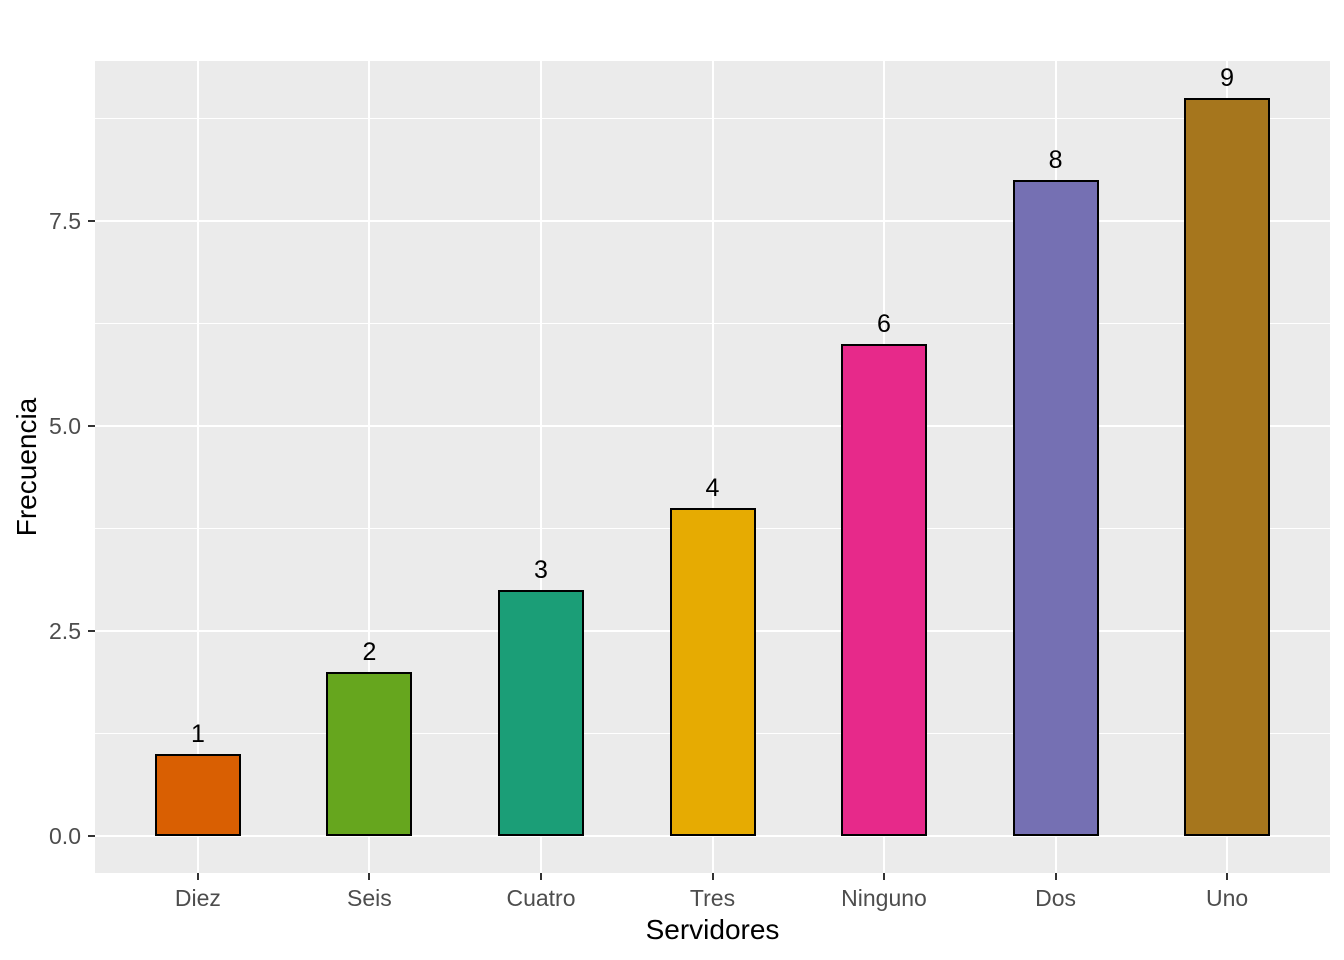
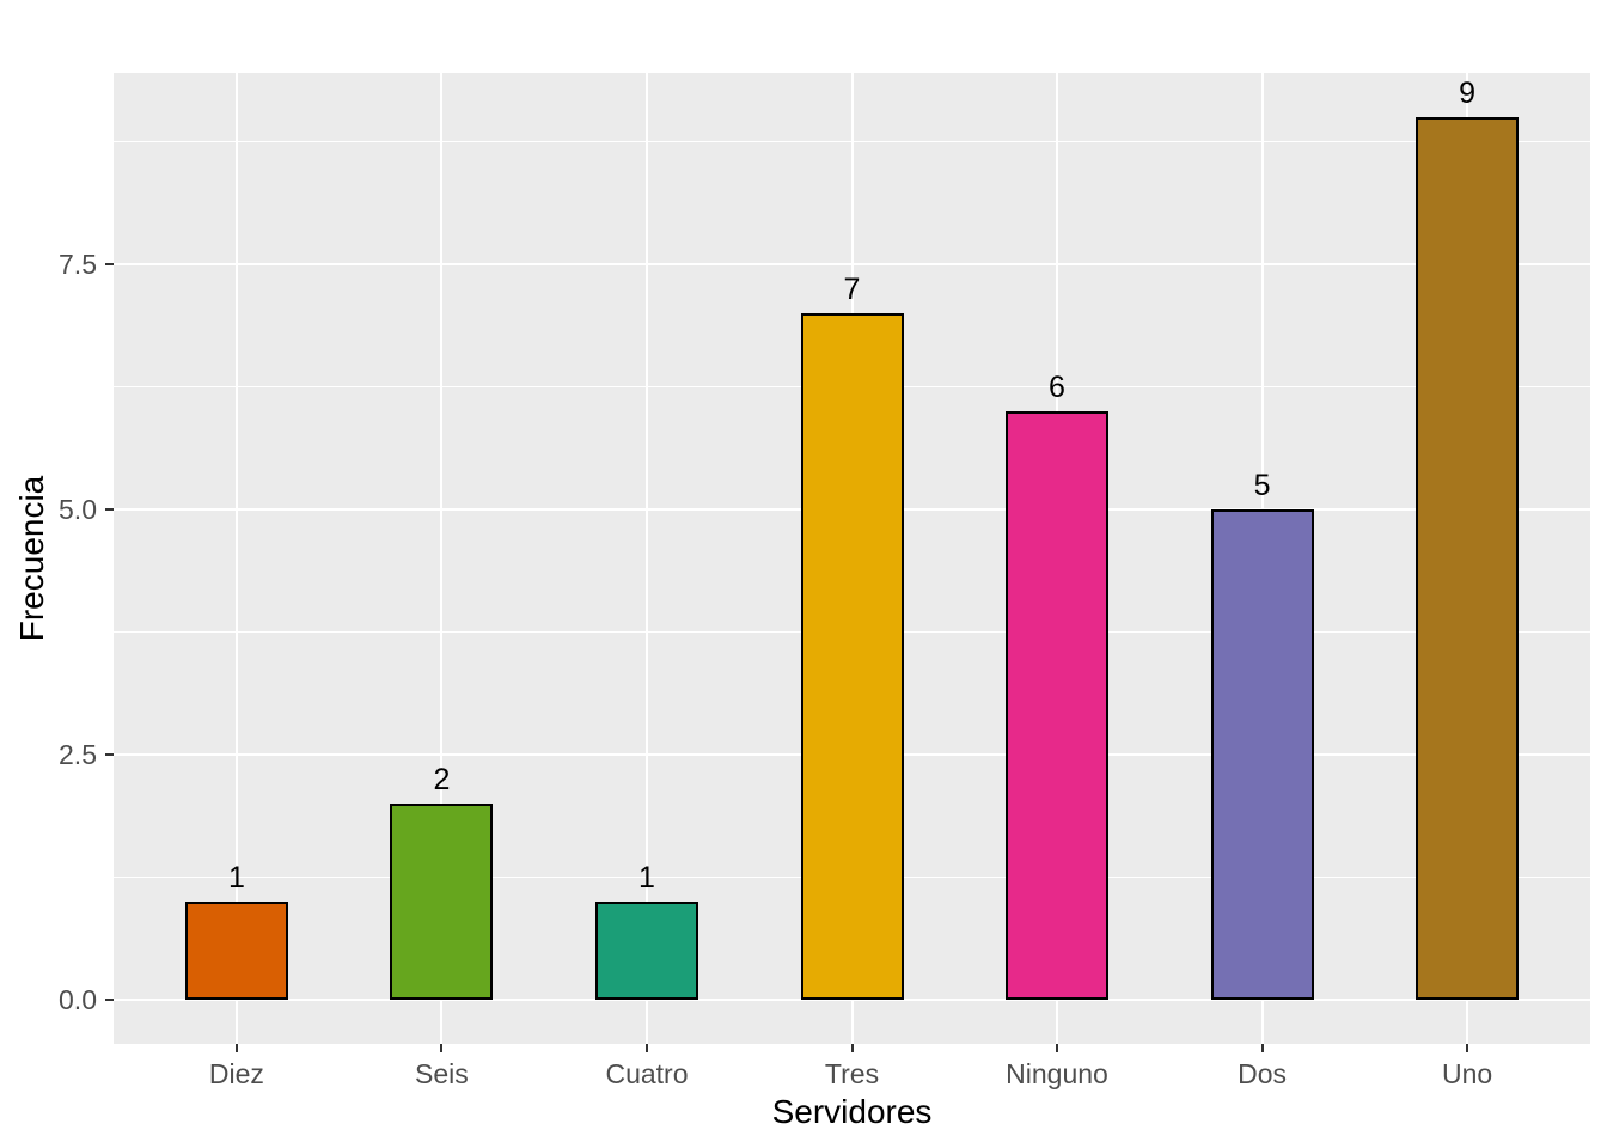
Cuatro: 3 -> 1
Tres: 4 -> 7
Dos: 8 -> 5
